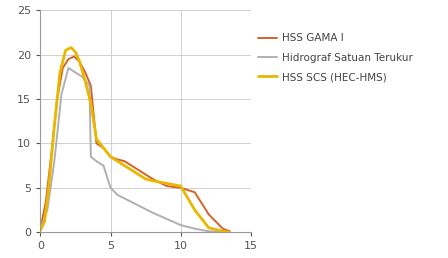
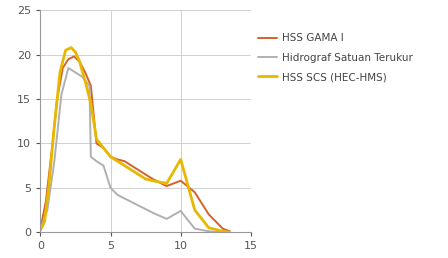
HSS GAMA I/10: 5.0 -> 5.8
Hidrograf Satuan Terukur/10: 0.8 -> 2.4
HSS SCS (HEC-HMS)/10: 5.2 -> 8.2
